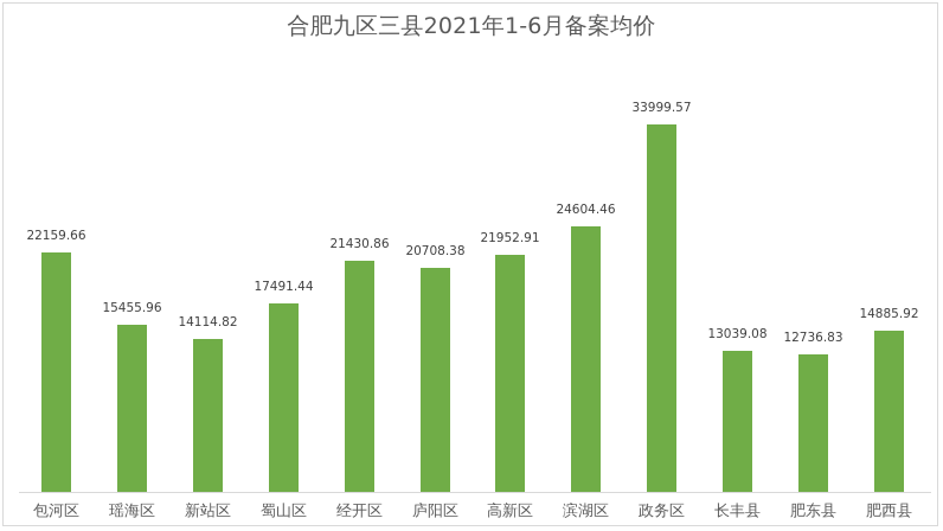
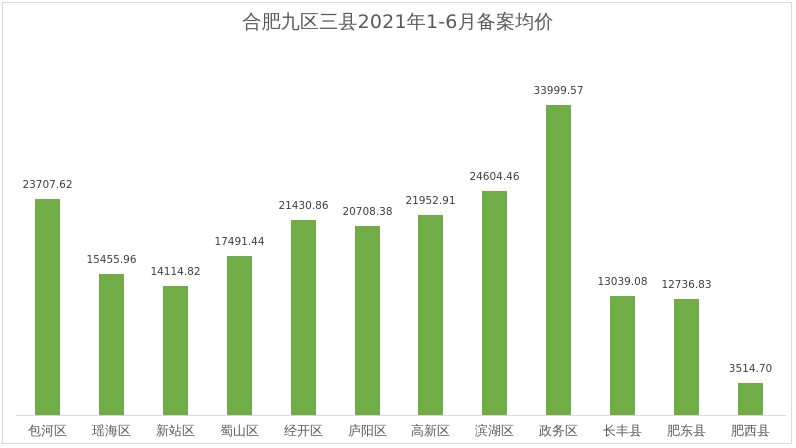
包河区: 22159.66 -> 23707.62
肥西县: 14885.92 -> 3514.70
